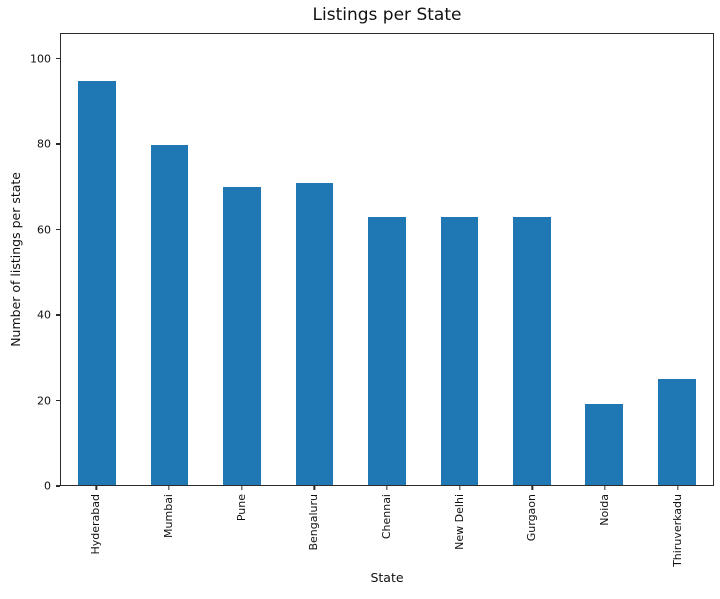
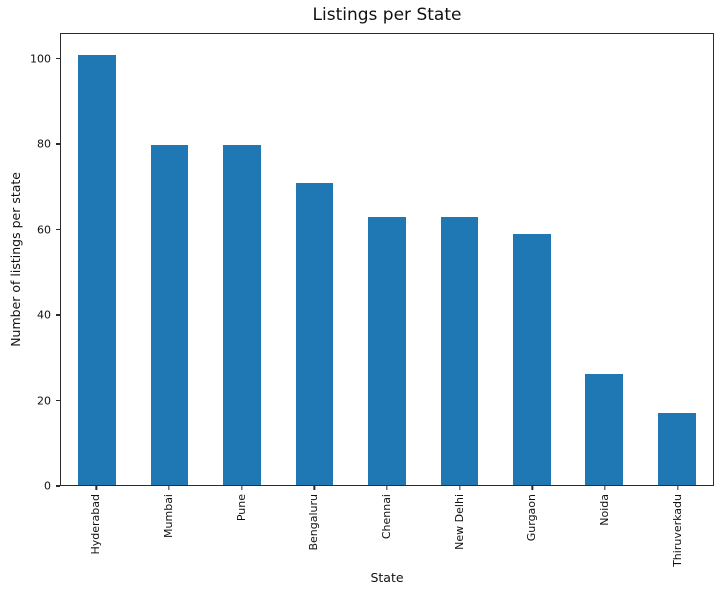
Hyderabad: 95 -> 101
Pune: 70 -> 80
Gurgaon: 63 -> 59
Noida: 19 -> 26
Thiruverkadu: 25 -> 17
